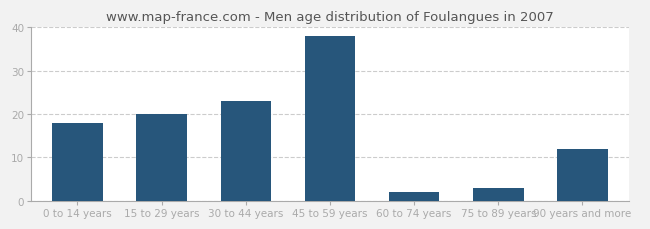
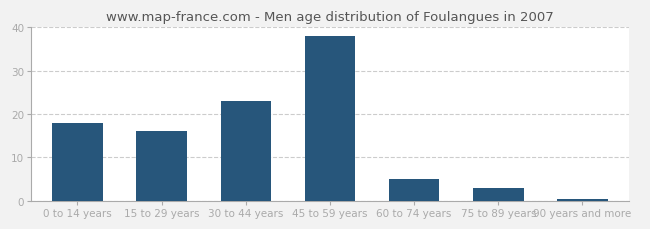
15 to 29 years: 20.0 -> 16.0
60 to 74 years: 2.0 -> 5.0
90 years and more: 12.0 -> 0.4
